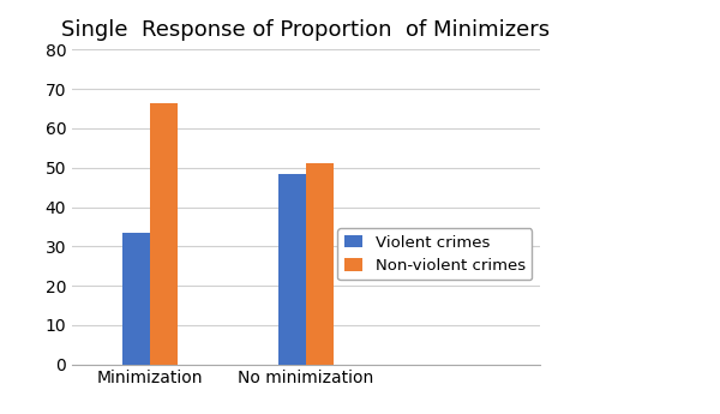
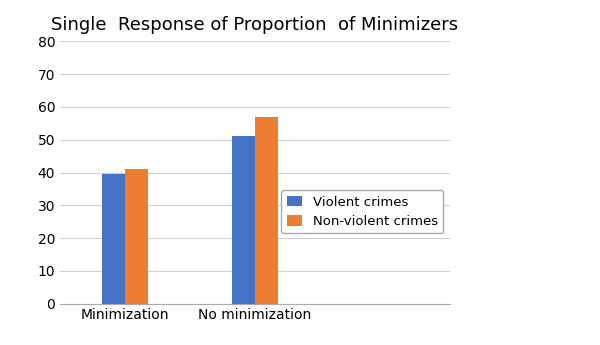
Violent crimes/Minimization: 33.5 -> 39.5
Non-violent crimes/Minimization: 66.5 -> 41.0
Violent crimes/No minimization: 48.5 -> 51.0
Non-violent crimes/No minimization: 51.0 -> 57.0
